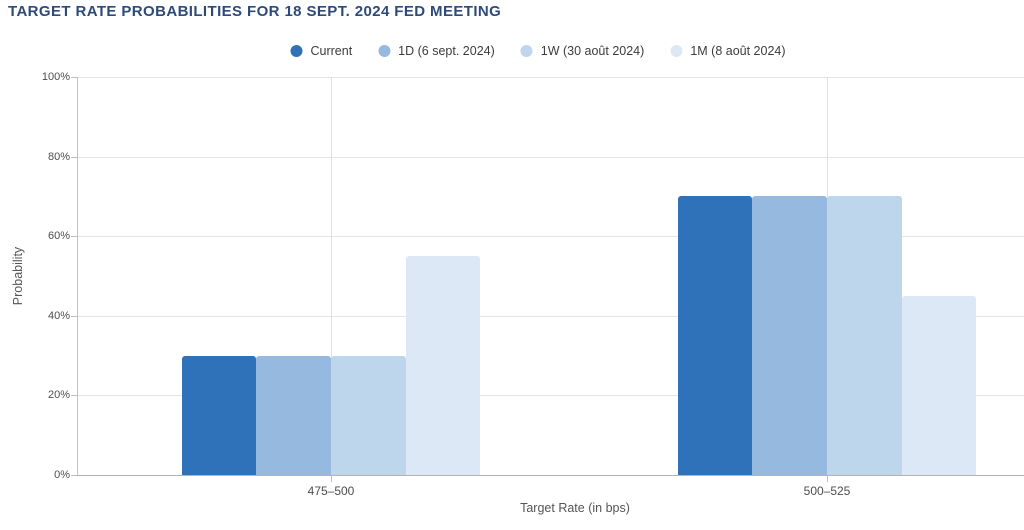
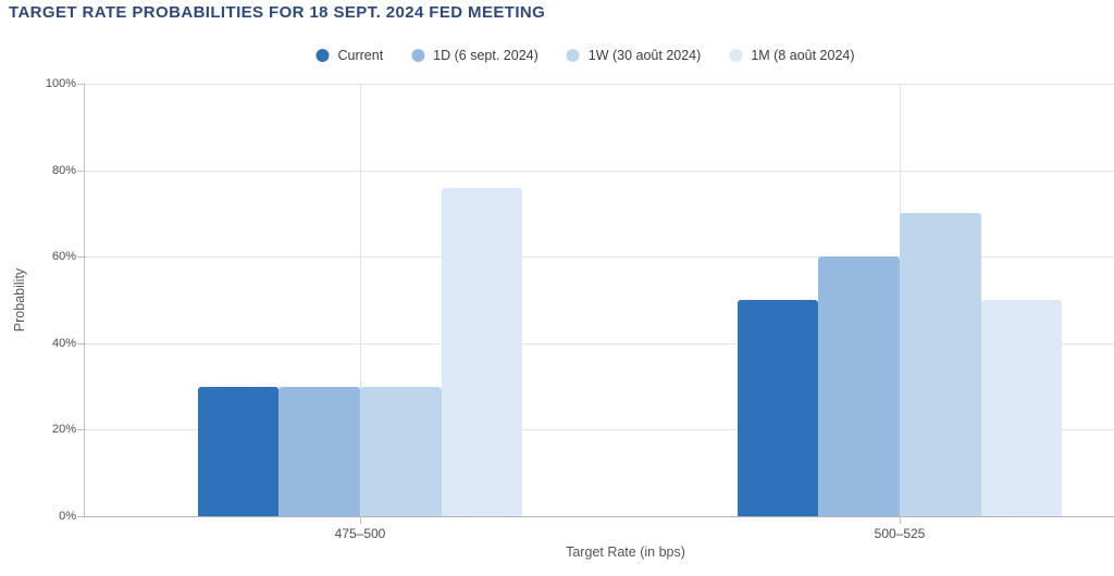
1M (8 août 2024)/475–500: 55% -> 76%
Current/500–525: 70% -> 50%
1D (6 sept. 2024)/500–525: 70% -> 60%
1M (8 août 2024)/500–525: 45% -> 50%
